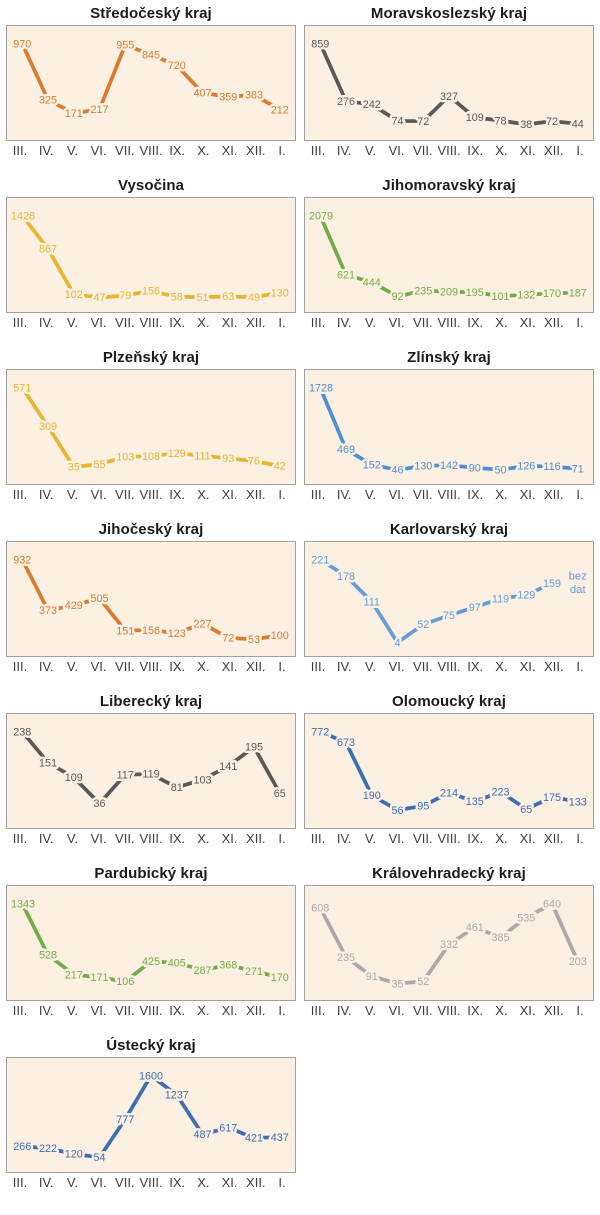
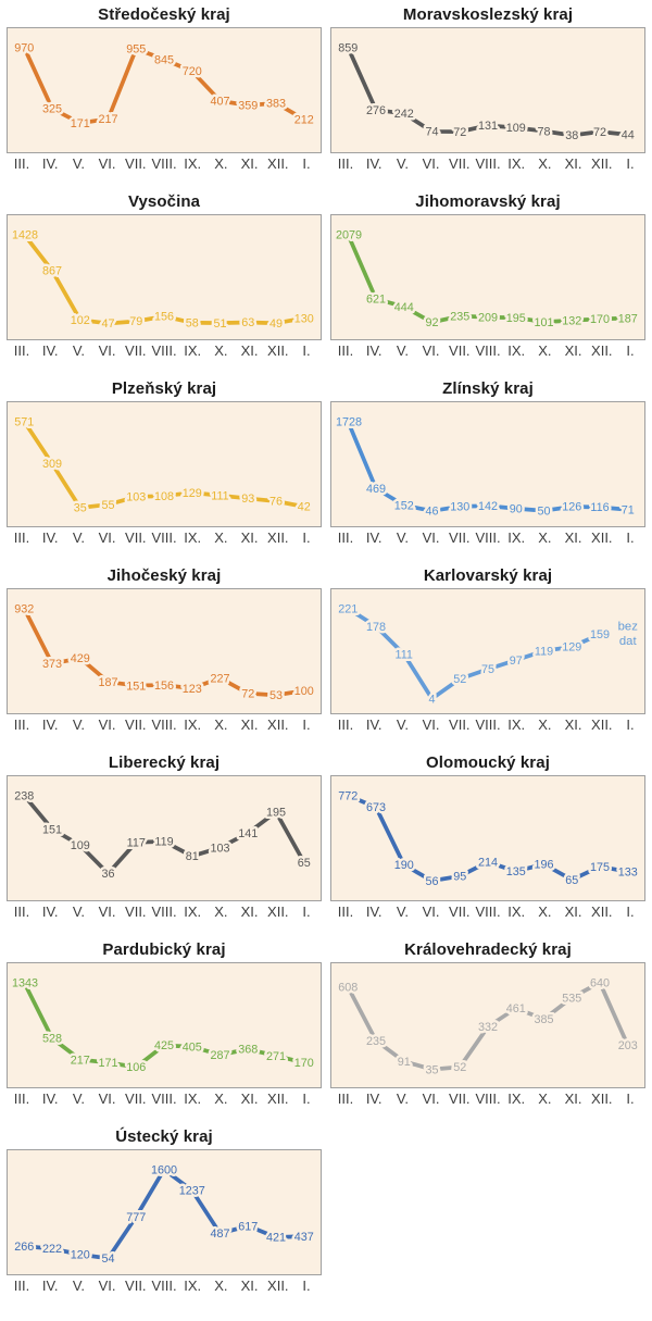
Moravskoslezský kraj/VIII.: 327 -> 131
Jihočeský kraj/VI.: 505 -> 187
Olomoucký kraj/X.: 223 -> 196
